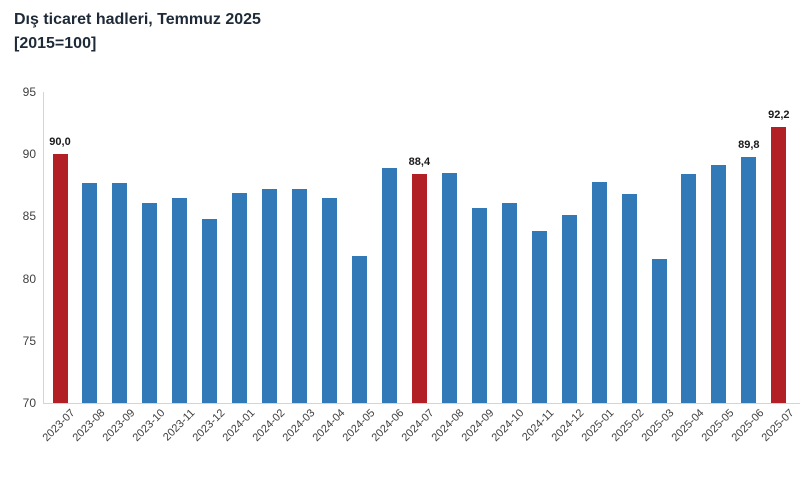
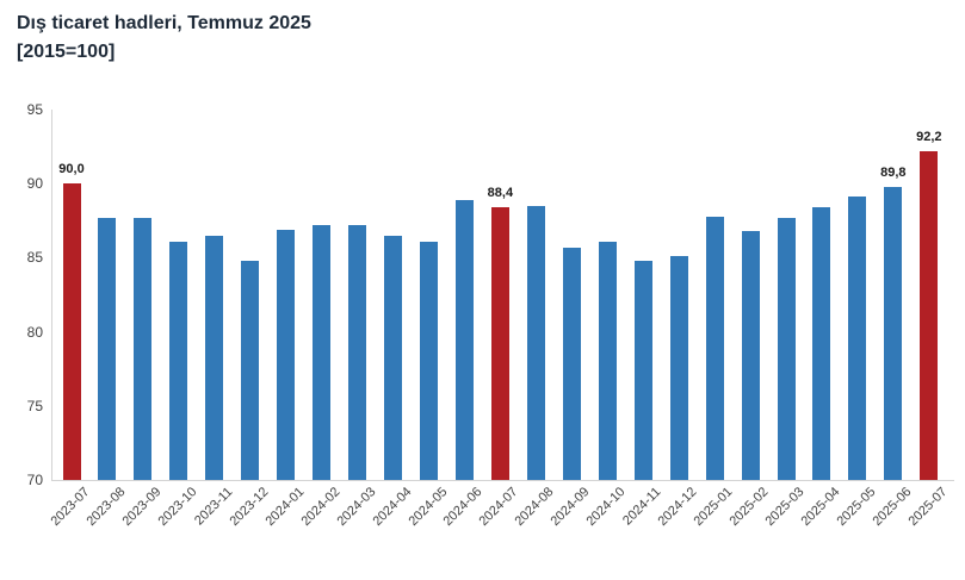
2024-05: 81.8 -> 86.1
2024-11: 83.8 -> 84.8
2025-03: 81.6 -> 87.7
